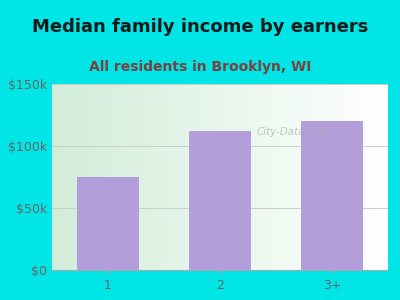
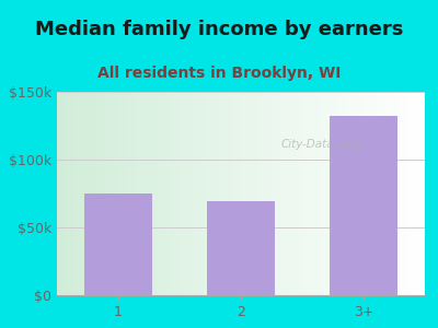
2: $112k -> $69k
3+: $120k -> $132k
